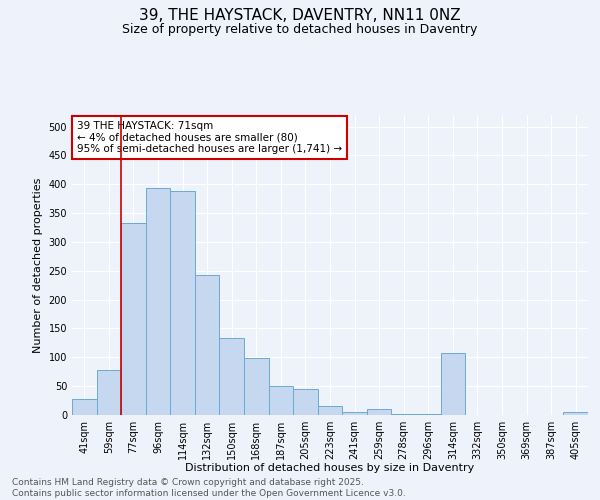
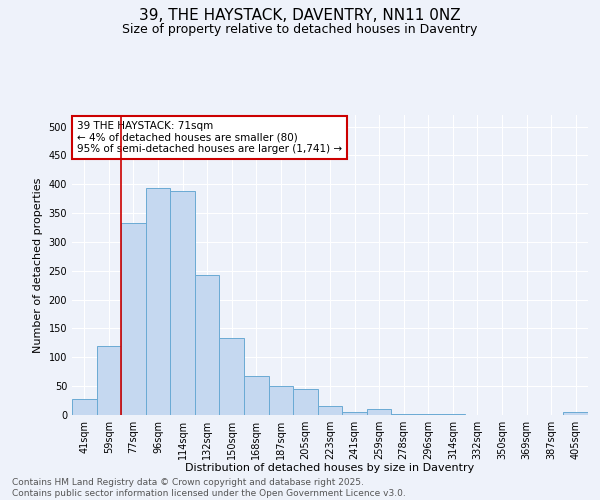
59sqm: 78 -> 120
168sqm: 98 -> 68
314sqm: 108 -> 1
